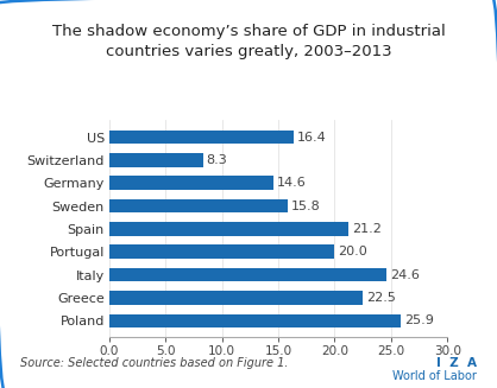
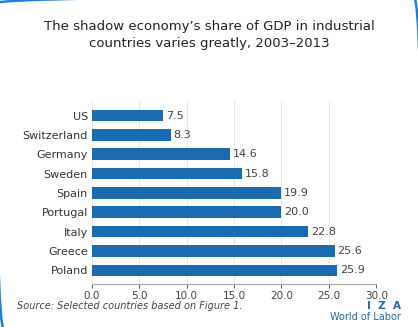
US: 16.4 -> 7.5
Spain: 21.2 -> 19.9
Italy: 24.6 -> 22.8
Greece: 22.5 -> 25.6
